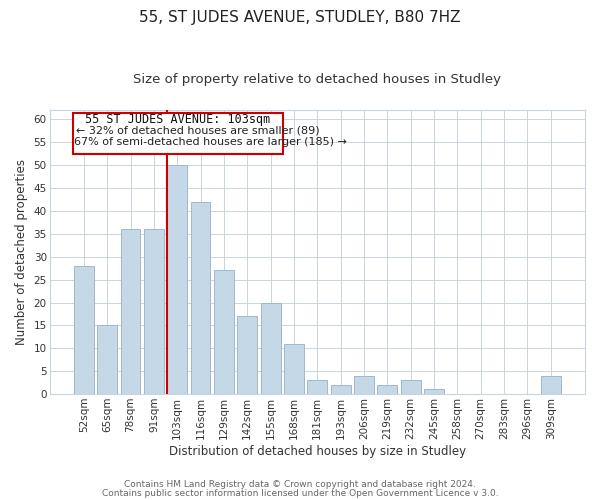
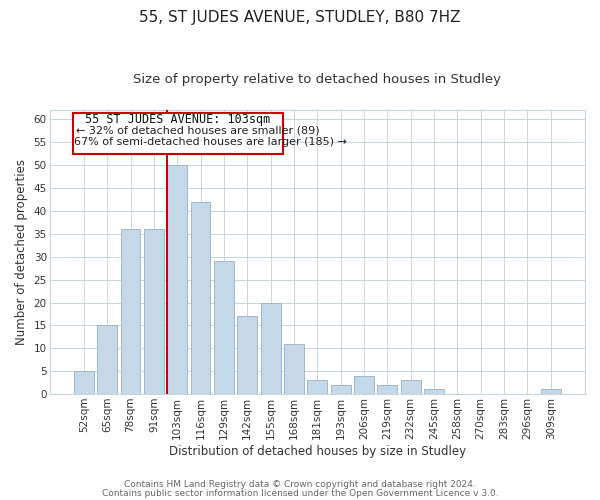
52sqm: 28 -> 5
129sqm: 27 -> 29
309sqm: 4 -> 1
